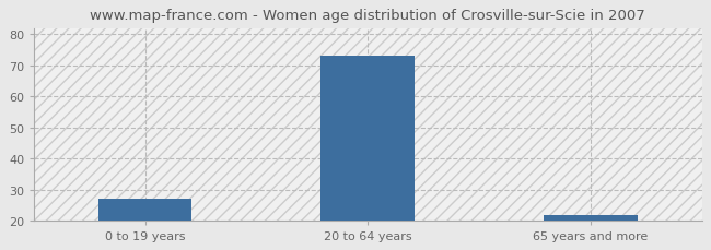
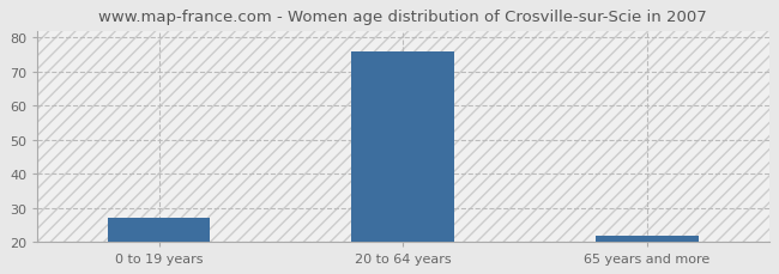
20 to 64 years: 73 -> 76
